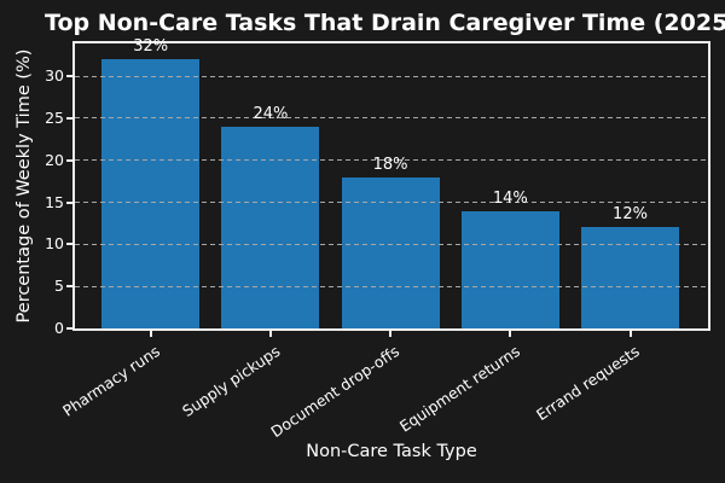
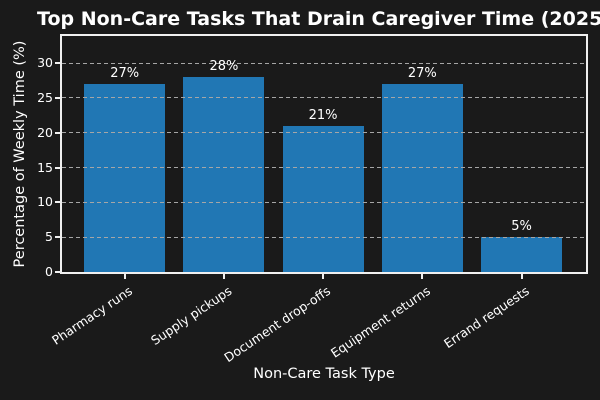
Pharmacy runs: 32% -> 27%
Supply pickups: 24% -> 28%
Document drop-offs: 18% -> 21%
Equipment returns: 14% -> 27%
Errand requests: 12% -> 5%
